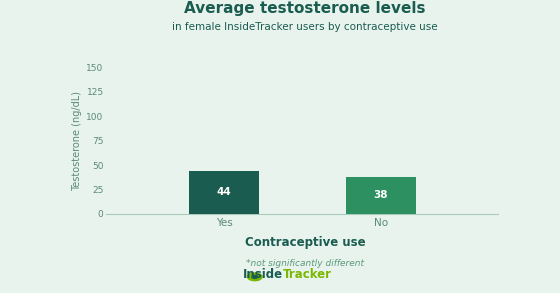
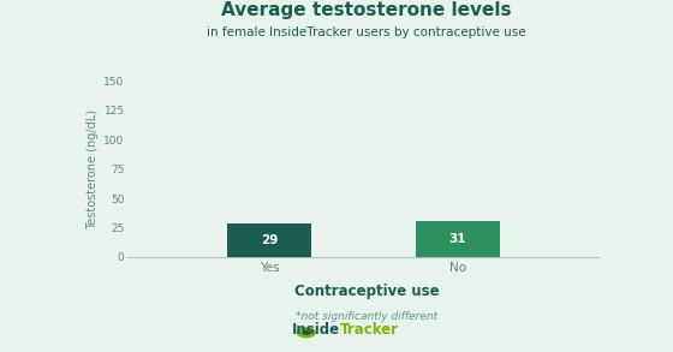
Yes: 44 -> 29
No: 38 -> 31
